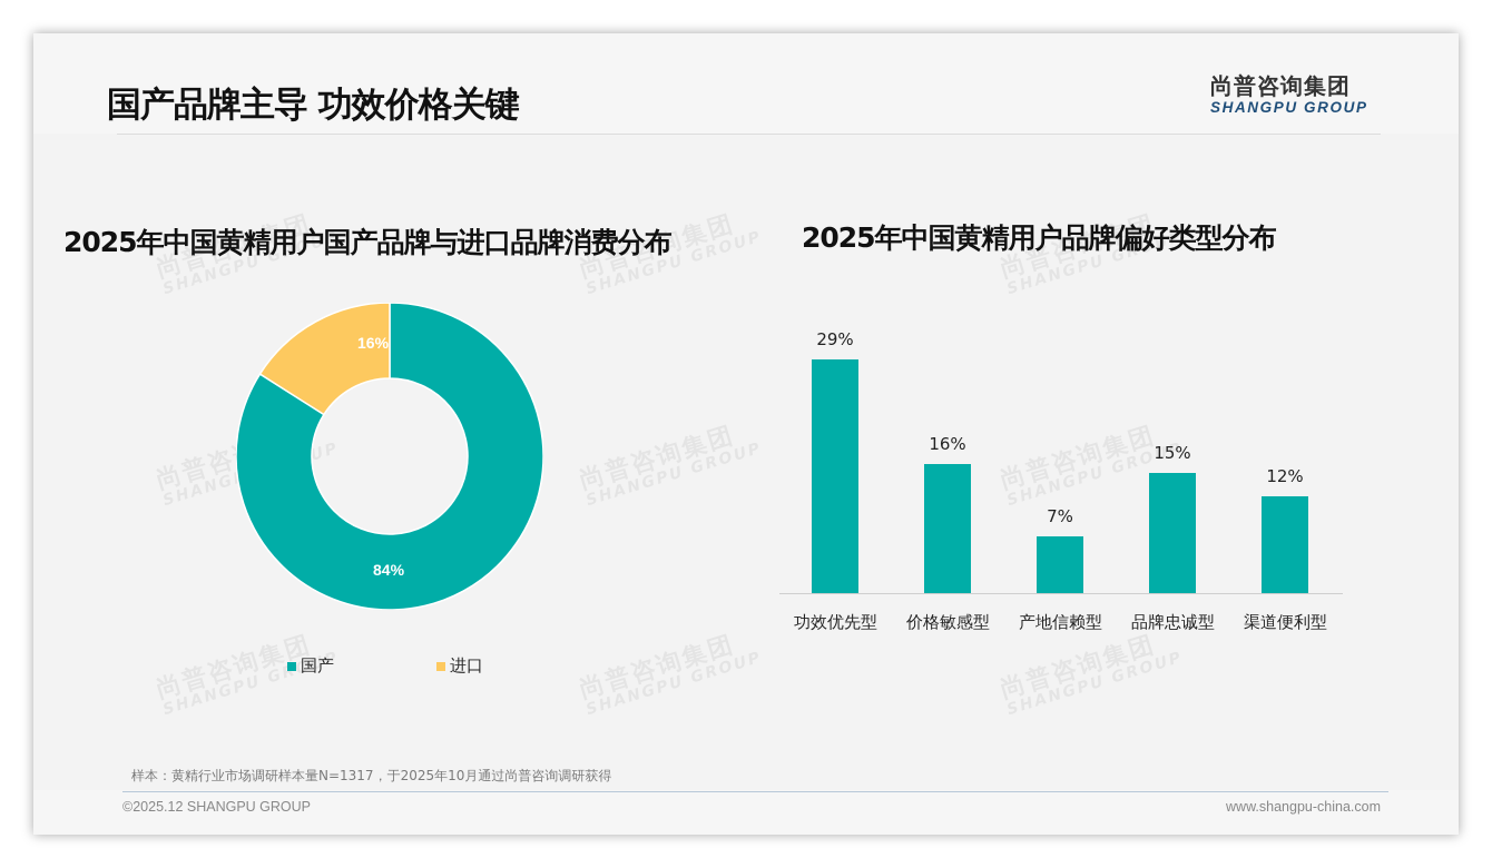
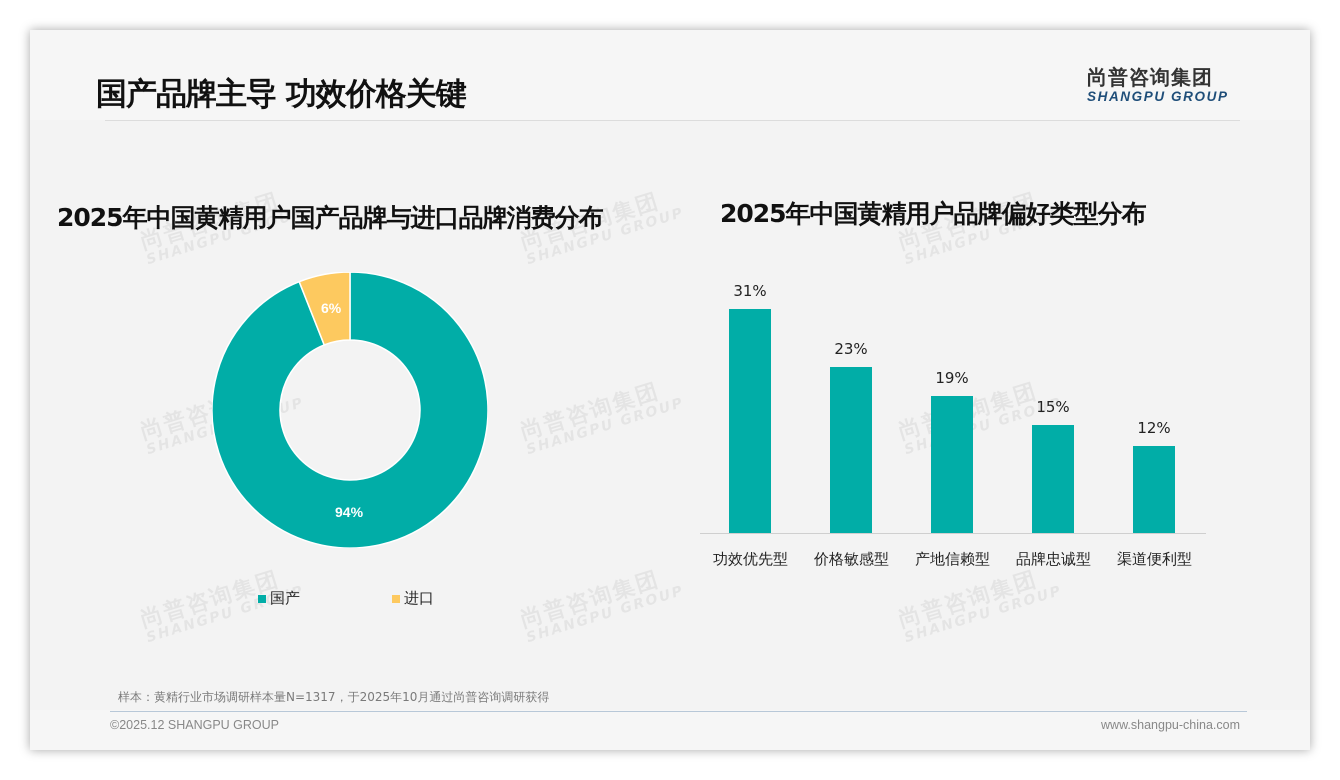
2025年中国黄精用户国产品牌与进口品牌消费分布/国产: 84% -> 94%
2025年中国黄精用户国产品牌与进口品牌消费分布/进口: 16% -> 6%
2025年中国黄精用户品牌偏好类型分布/功效优先型: 29% -> 31%
2025年中国黄精用户品牌偏好类型分布/价格敏感型: 16% -> 23%
2025年中国黄精用户品牌偏好类型分布/产地信赖型: 7% -> 19%
